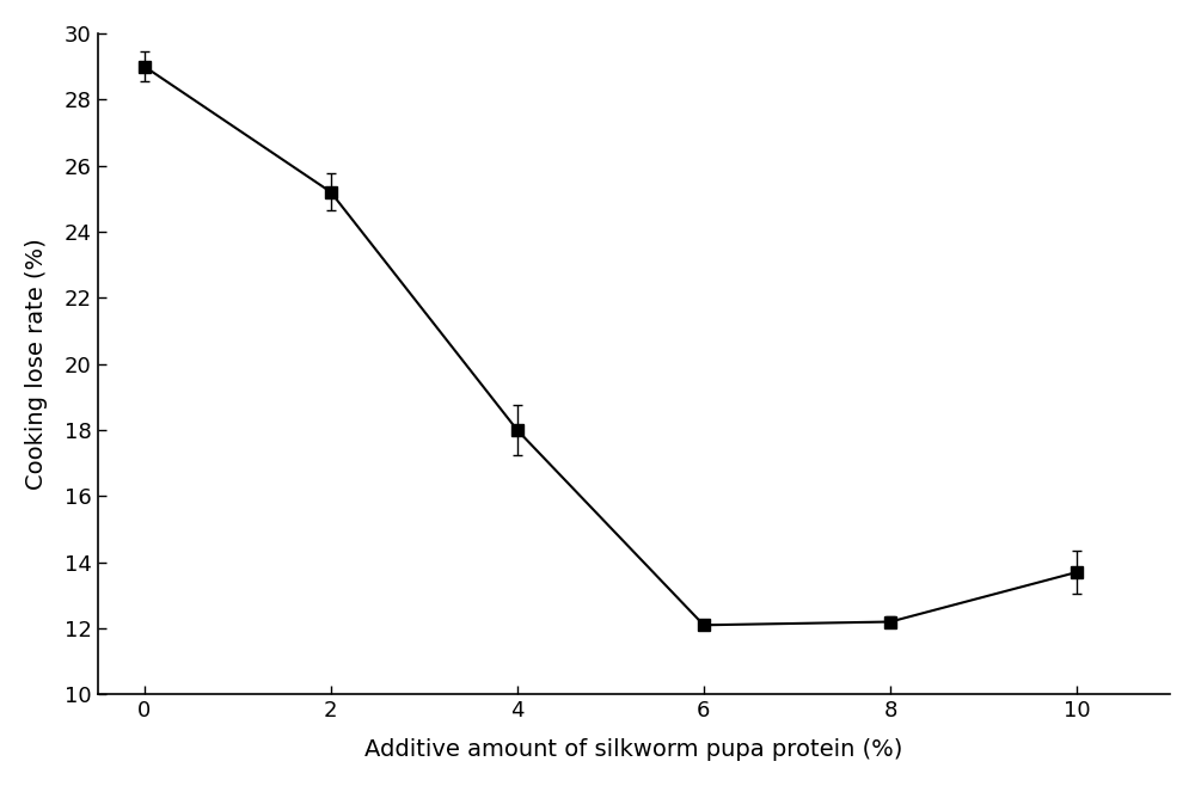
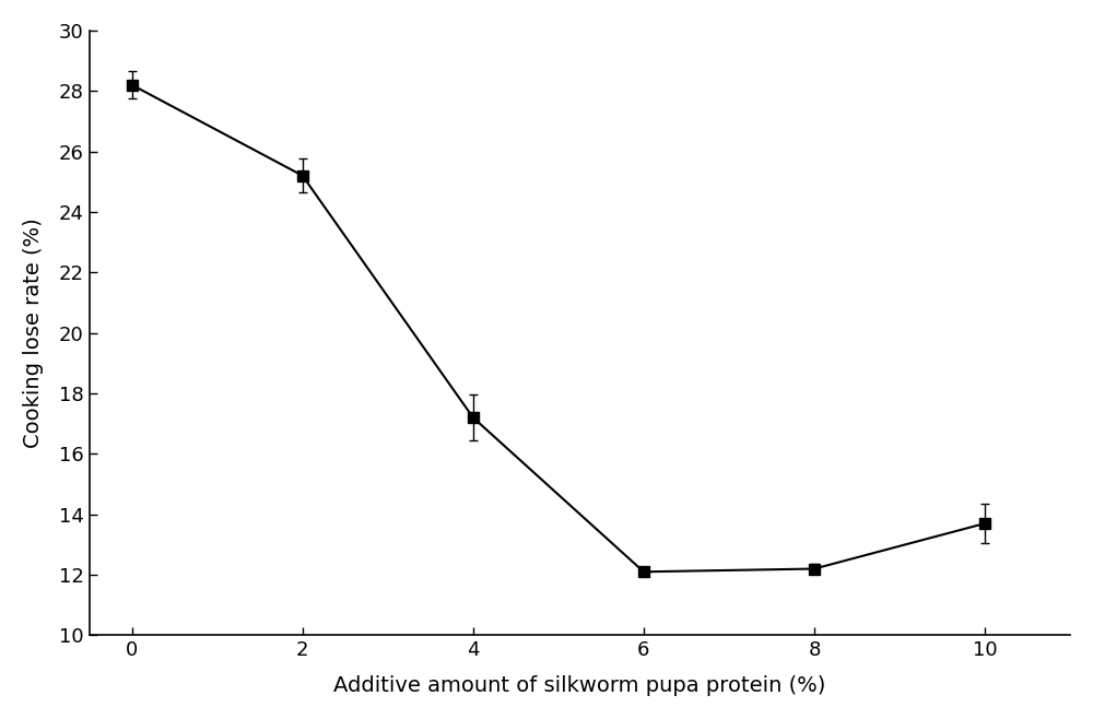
0: 29.0 -> 28.2
4: 18.0 -> 17.2
